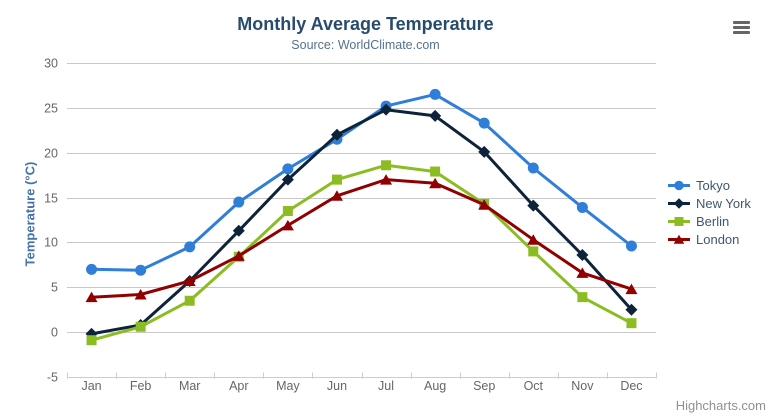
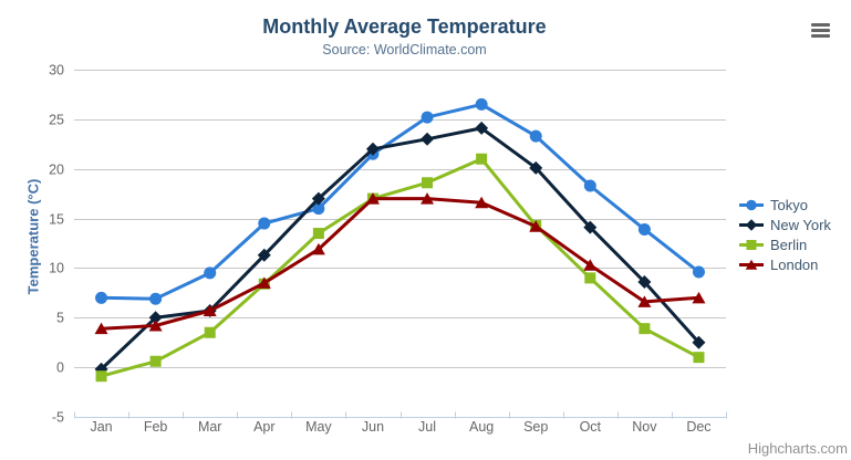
New York/Feb: 1 -> 5
Tokyo/May: 18 -> 16
London/Jun: 15 -> 17
New York/Jul: 25 -> 23
Berlin/Aug: 18 -> 21
London/Dec: 5 -> 7
